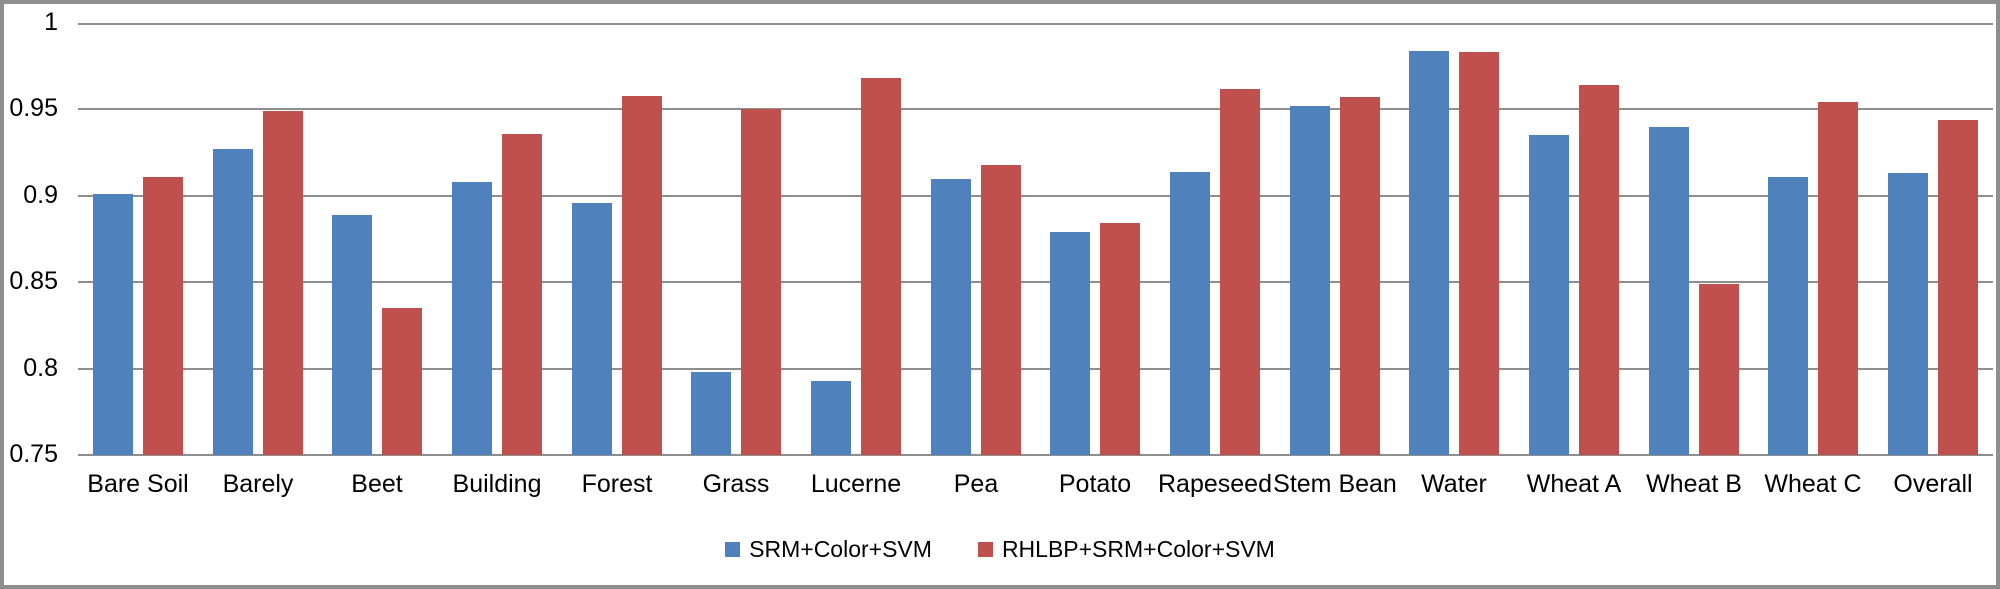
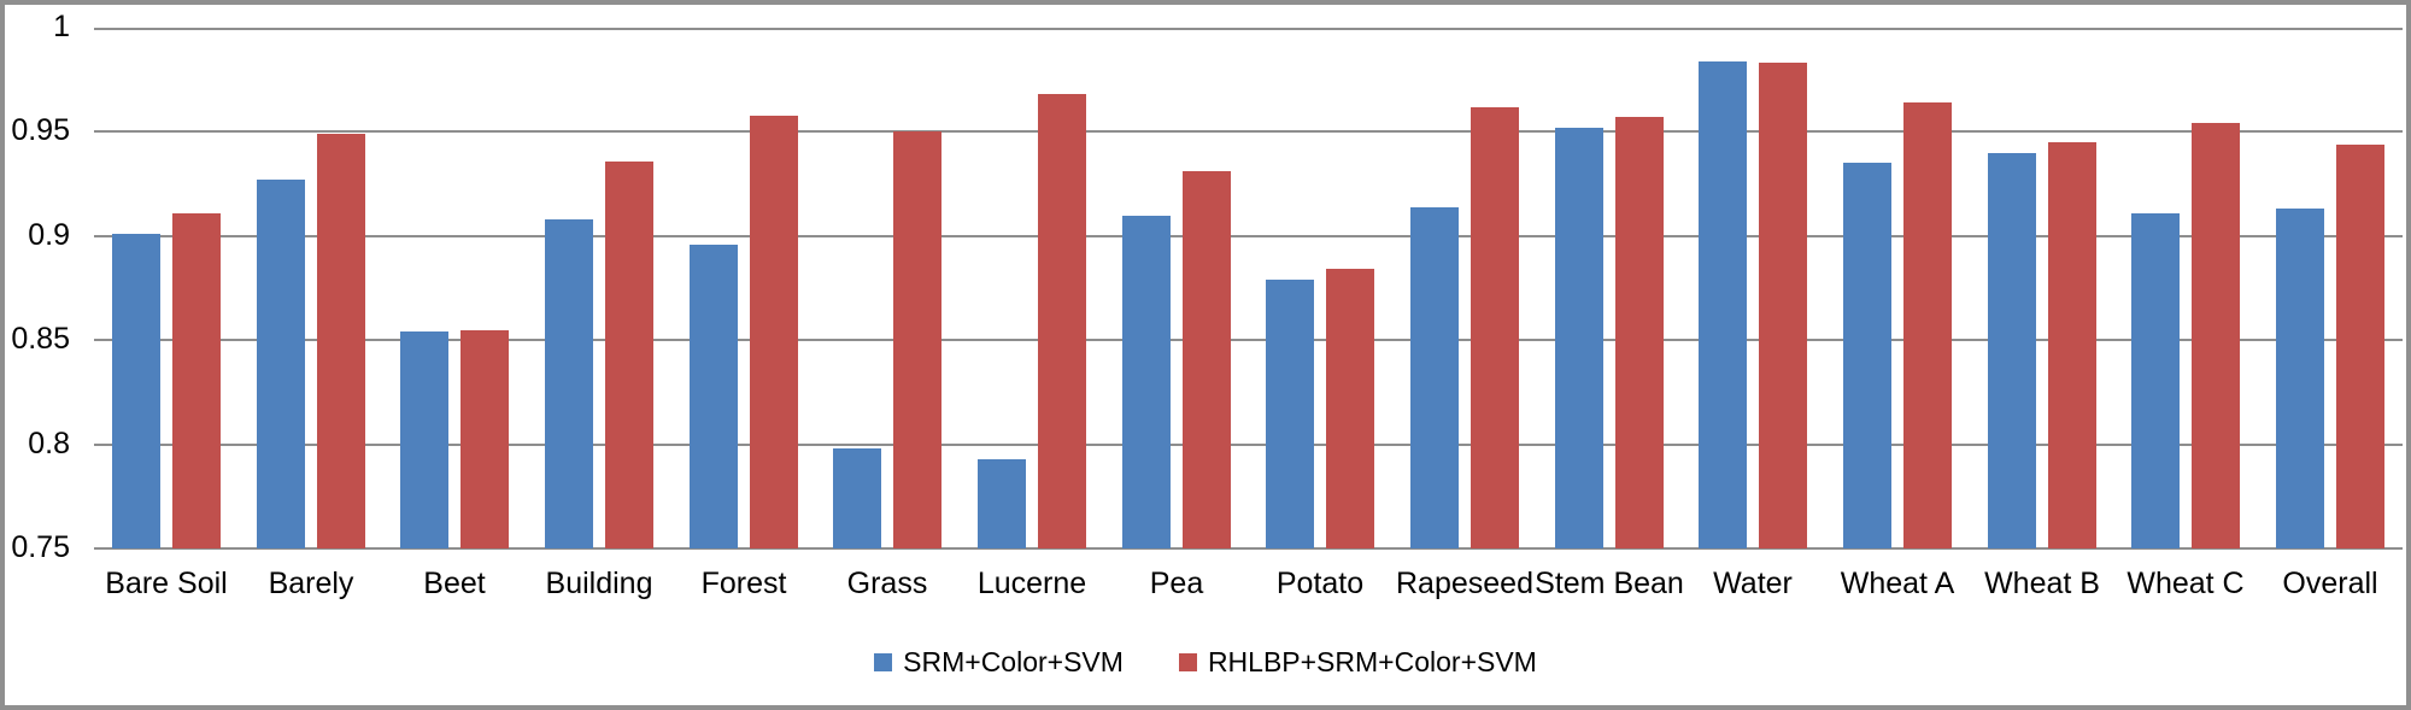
SRM+Color+SVM/Beet: 0.889 -> 0.854
RHLBP+SRM+Color+SVM/Beet: 0.835 -> 0.855
RHLBP+SRM+Color+SVM/Pea: 0.918 -> 0.931
RHLBP+SRM+Color+SVM/Wheat B: 0.849 -> 0.945
